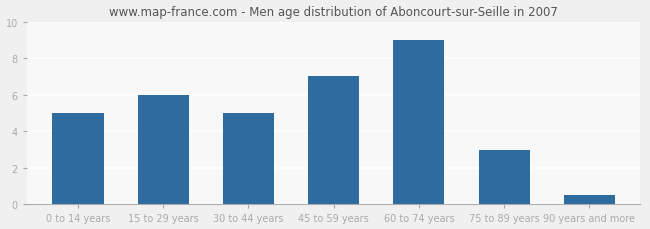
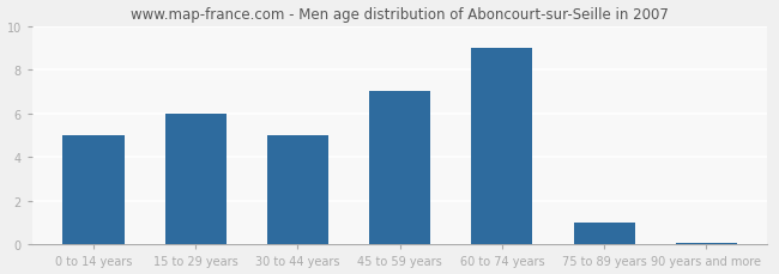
75 to 89 years: 3.0 -> 1.0
90 years and more: 0.5 -> 0.1
